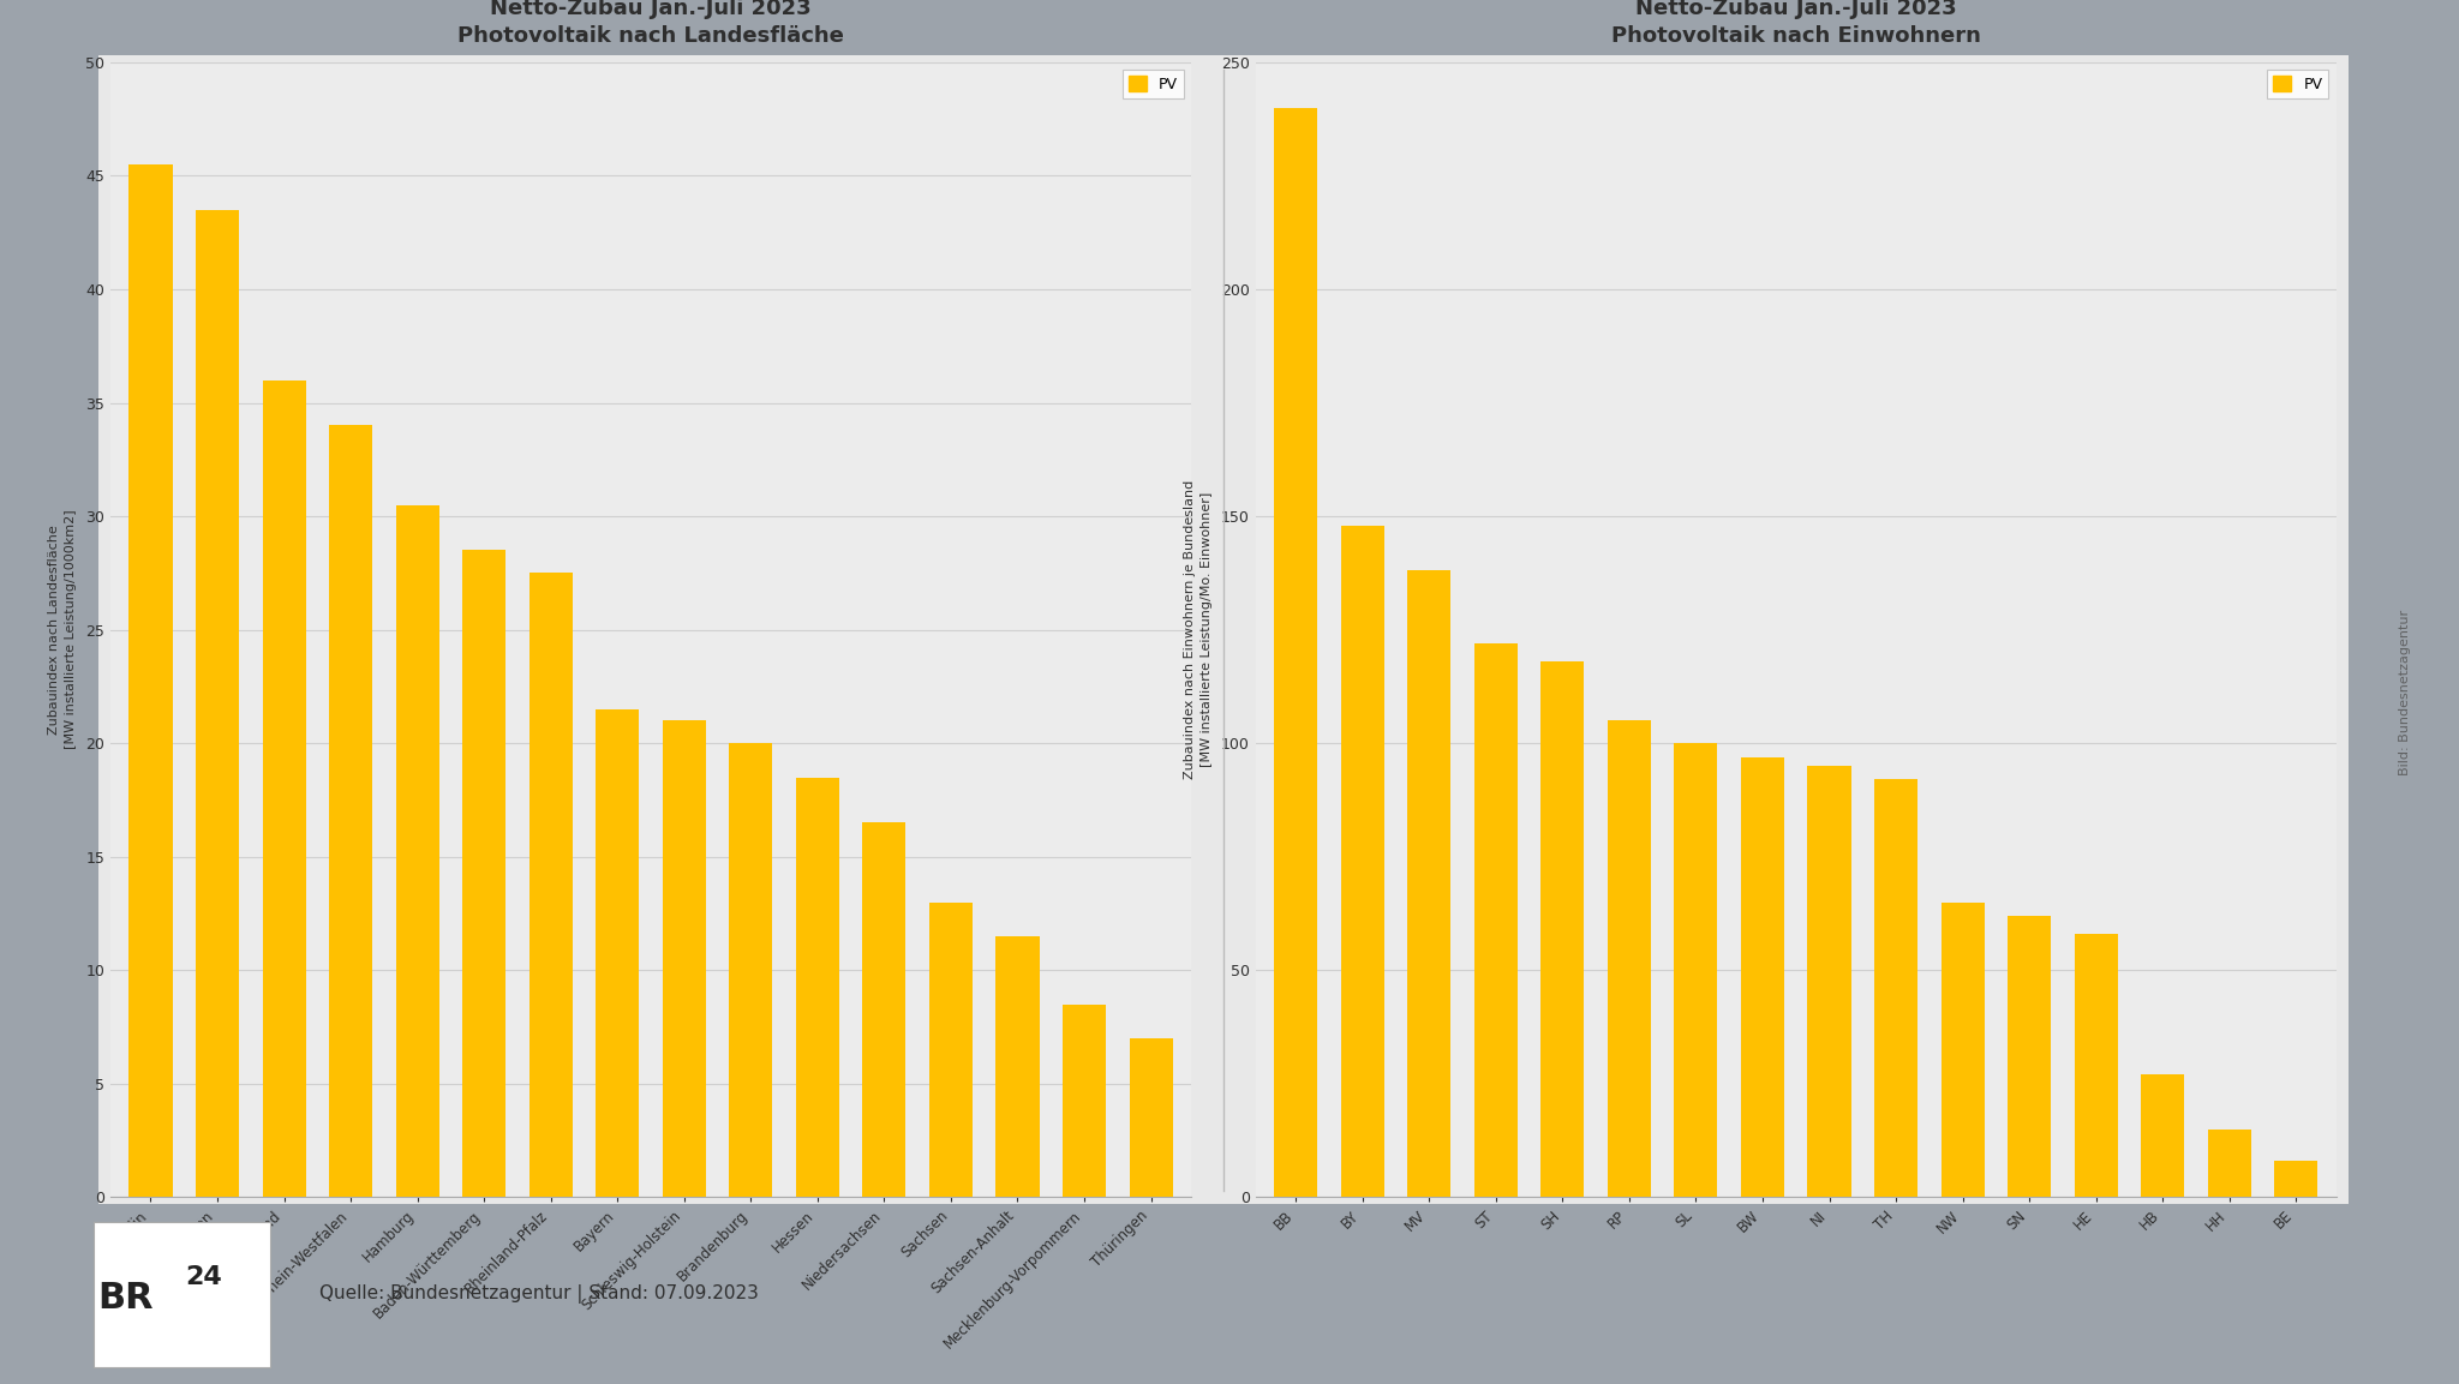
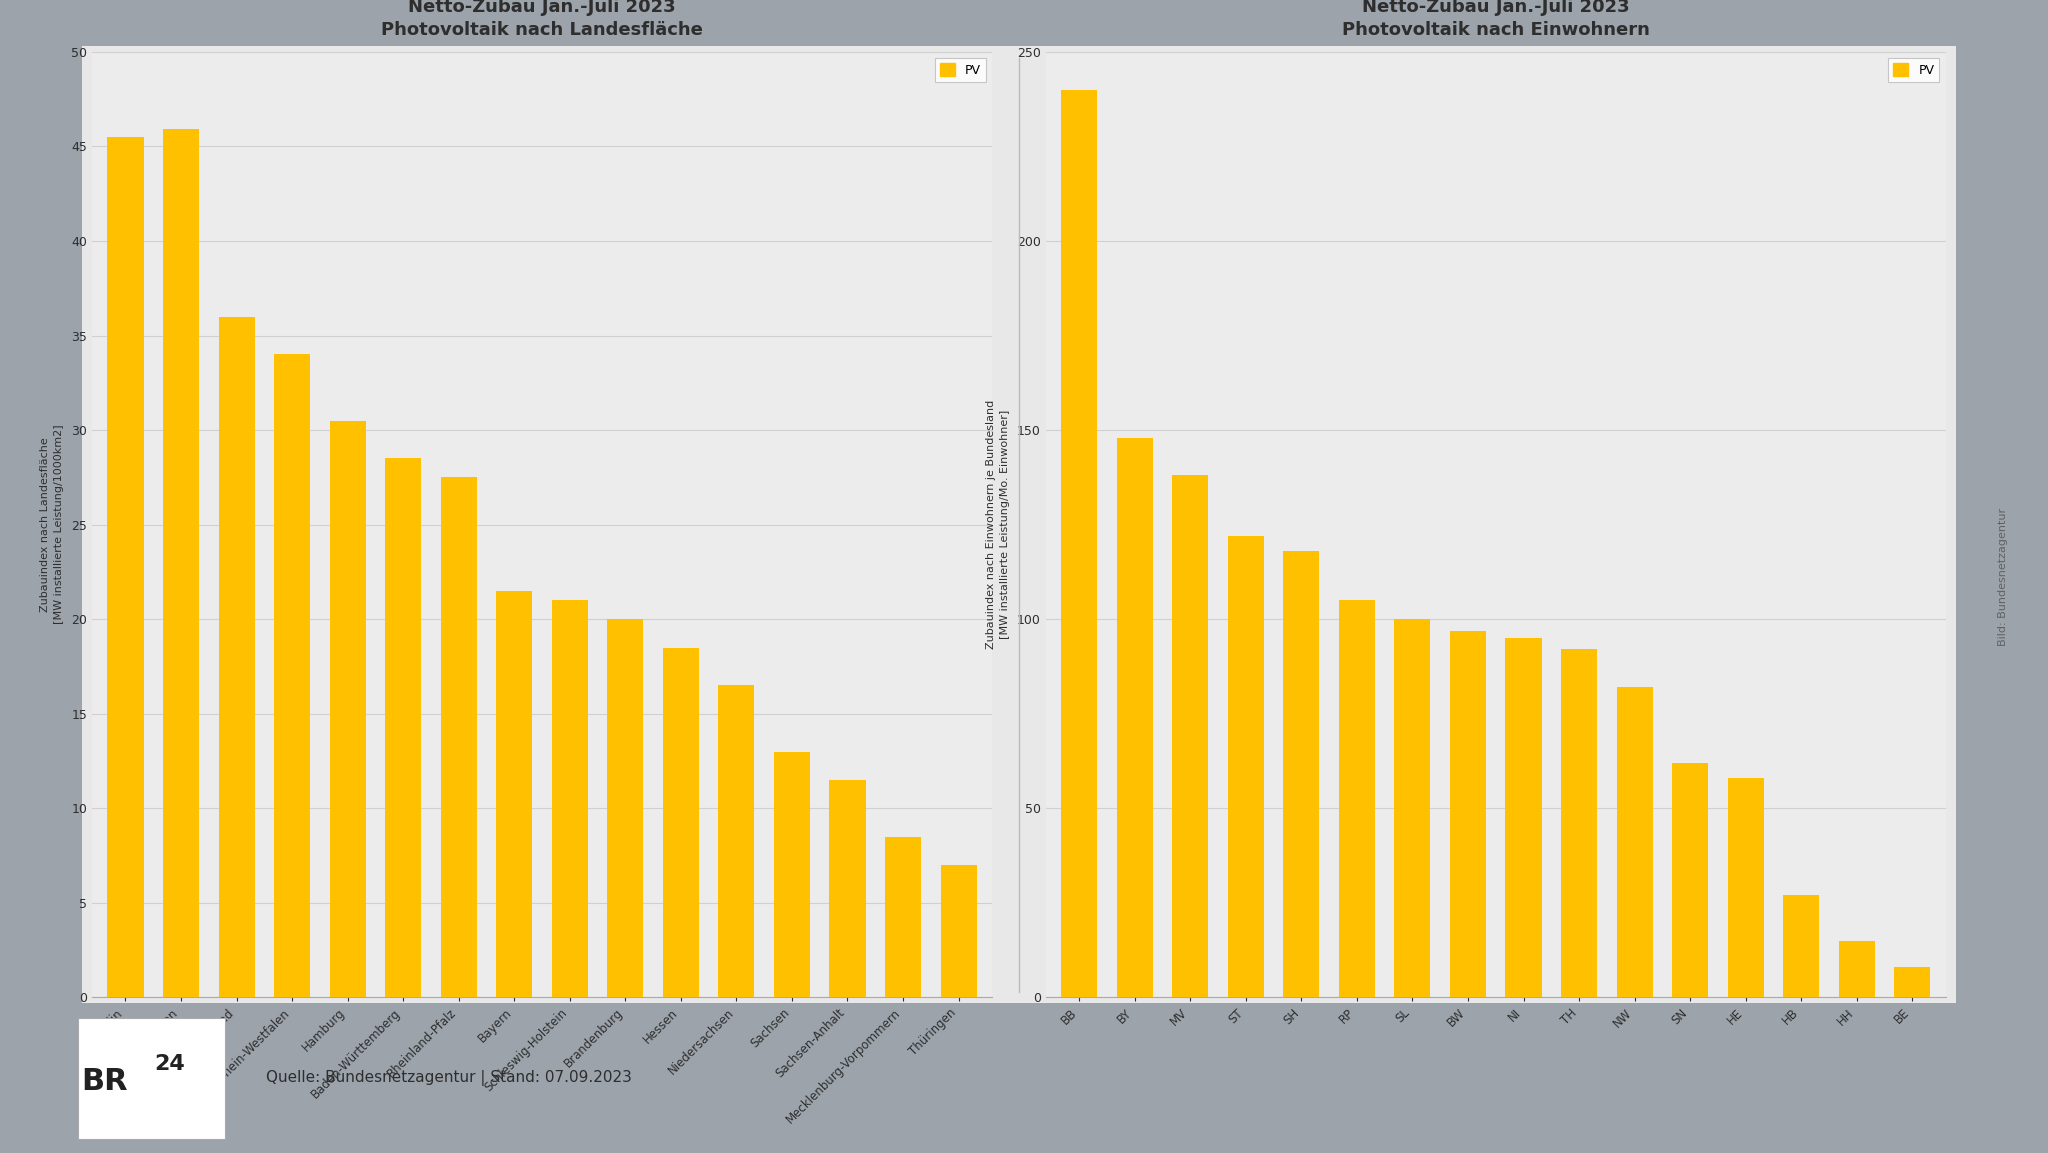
Bremen: 43.5 -> 45.9
NW: 65 -> 82
